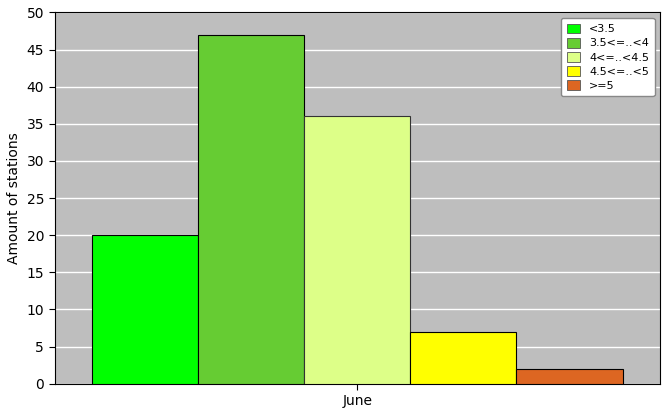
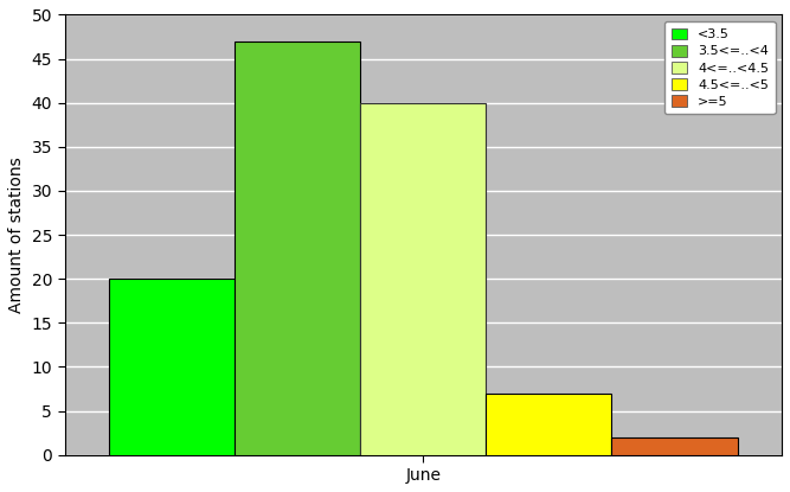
June: 36 -> 40
